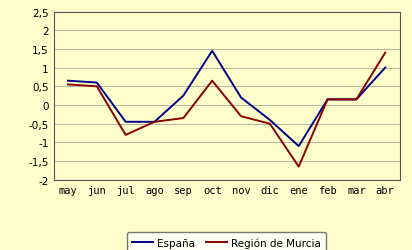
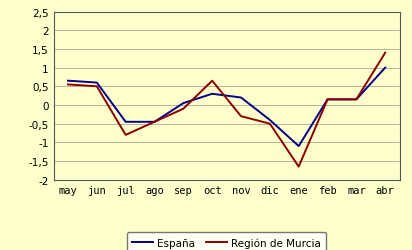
España/sep: 0,25 -> 0,05
Región de Murcia/sep: -0,35 -> -0,10
España/oct: 1,45 -> 0,30
